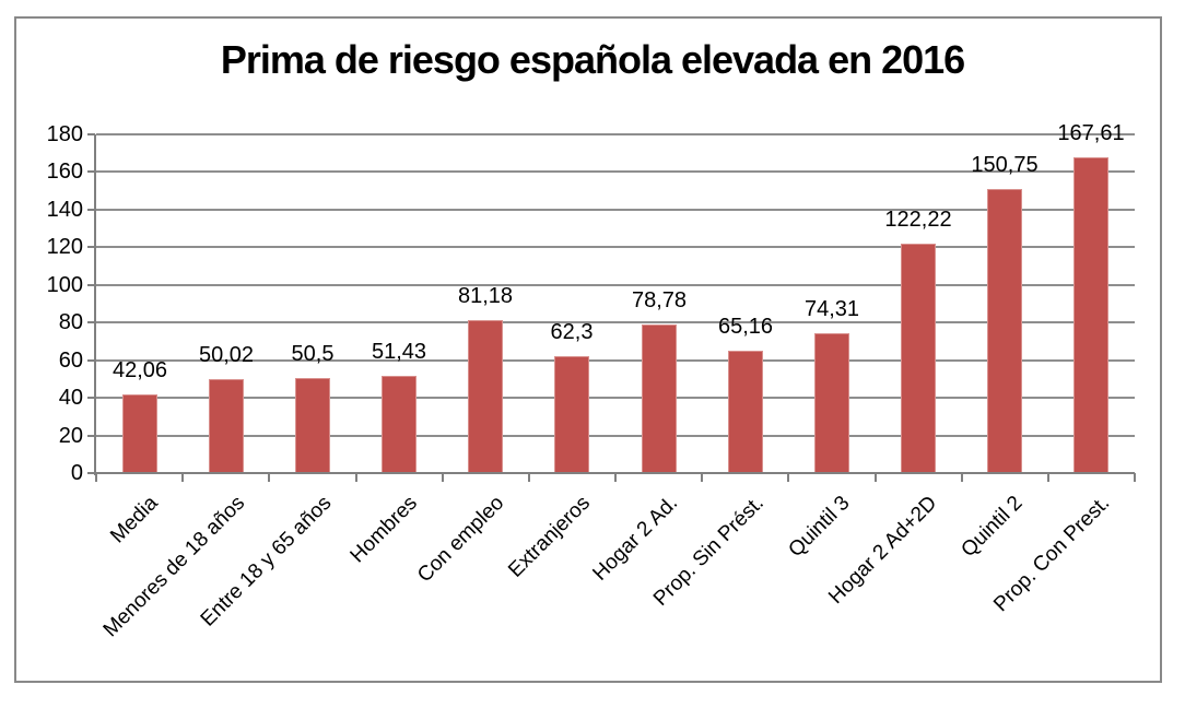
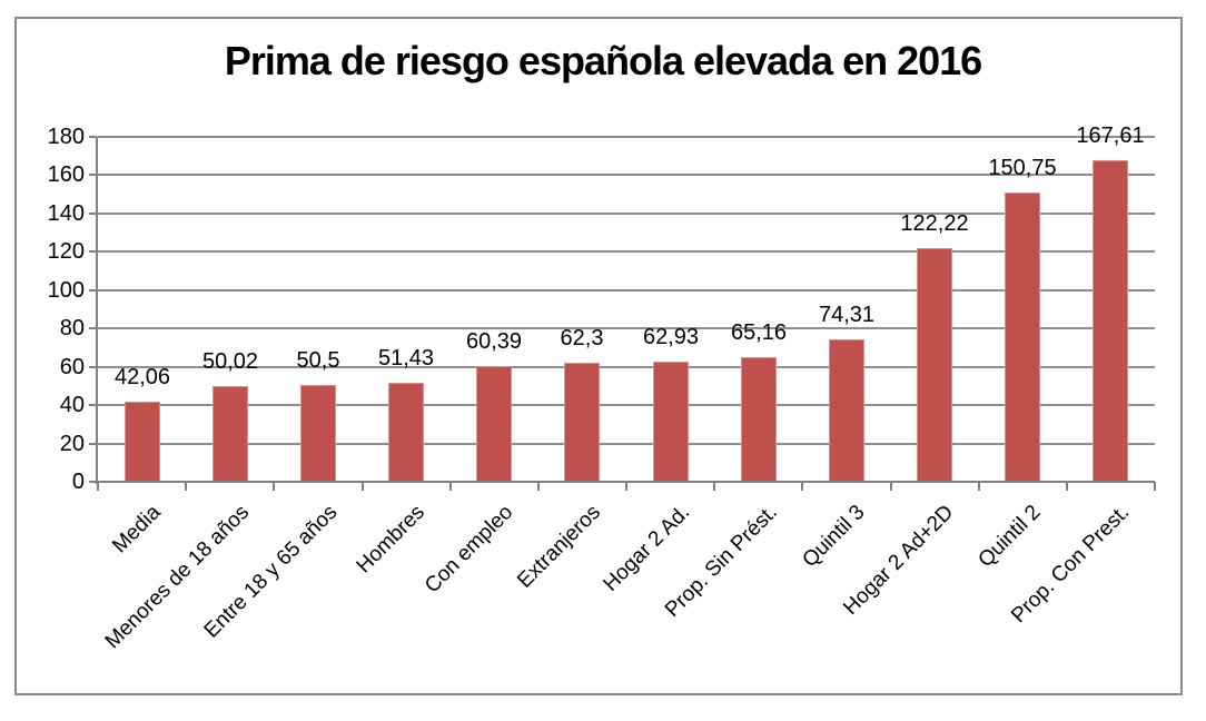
Con empleo: 81,18 -> 60,39
Hogar 2 Ad.: 78,78 -> 62,93
